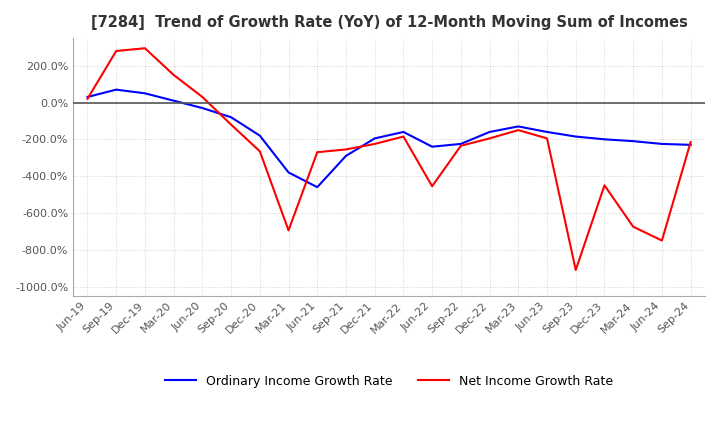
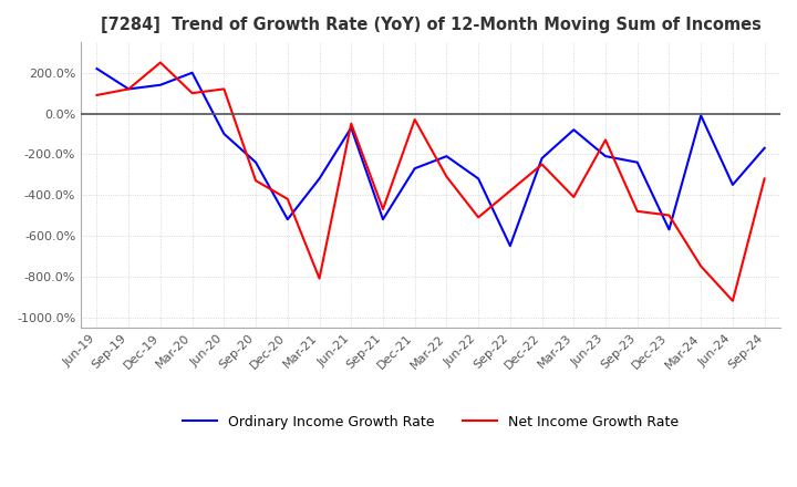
Ordinary Income Growth Rate/Jun-19: 30% -> 220%
Net Income Growth Rate/Jun-19: 20% -> 90%
Ordinary Income Growth Rate/Sep-19: 70% -> 120%
Net Income Growth Rate/Sep-19: 280% -> 120%
Ordinary Income Growth Rate/Dec-19: 50% -> 140%
Net Income Growth Rate/Dec-19: 300% -> 250%
Ordinary Income Growth Rate/Mar-20: 10% -> 200%
Net Income Growth Rate/Mar-20: 150% -> 100%
Ordinary Income Growth Rate/Jun-20: -30% -> -100%
Net Income Growth Rate/Jun-20: 30% -> 120%
Ordinary Income Growth Rate/Sep-20: -80% -> -240%
Net Income Growth Rate/Sep-20: -120% -> -330%
Ordinary Income Growth Rate/Dec-20: -180% -> -520%
Net Income Growth Rate/Dec-20: -260% -> -420%
Ordinary Income Growth Rate/Mar-21: -380% -> -320%
Net Income Growth Rate/Mar-21: -700% -> -810%
Ordinary Income Growth Rate/Jun-21: -460% -> -70%
Net Income Growth Rate/Jun-21: -270% -> -50%
Ordinary Income Growth Rate/Sep-21: -290% -> -520%
Net Income Growth Rate/Sep-21: -260% -> -470%
Ordinary Income Growth Rate/Dec-21: -200% -> -270%
Net Income Growth Rate/Dec-21: -220% -> -30%
Ordinary Income Growth Rate/Mar-22: -160% -> -210%
Net Income Growth Rate/Mar-22: -180% -> -310%
Ordinary Income Growth Rate/Jun-22: -240% -> -320%
Net Income Growth Rate/Jun-22: -460% -> -510%
Ordinary Income Growth Rate/Sep-22: -220% -> -650%
Net Income Growth Rate/Sep-22: -240% -> -380%
Ordinary Income Growth Rate/Dec-22: -160% -> -220%
Net Income Growth Rate/Dec-22: -200% -> -250%
Ordinary Income Growth Rate/Mar-23: -130% -> -80%
Net Income Growth Rate/Mar-23: -150% -> -410%
Ordinary Income Growth Rate/Jun-23: -160% -> -210%
Net Income Growth Rate/Jun-23: -200% -> -130%
Ordinary Income Growth Rate/Sep-23: -180% -> -240%
Net Income Growth Rate/Sep-23: -910% -> -480%
Ordinary Income Growth Rate/Dec-23: -200% -> -570%
Net Income Growth Rate/Dec-23: -450% -> -500%
Ordinary Income Growth Rate/Mar-24: -210% -> -10%
Net Income Growth Rate/Mar-24: -680% -> -750%
Ordinary Income Growth Rate/Jun-24: -220% -> -350%
Net Income Growth Rate/Jun-24: -750% -> -920%
Ordinary Income Growth Rate/Sep-24: -230% -> -170%
Net Income Growth Rate/Sep-24: -220% -> -320%
